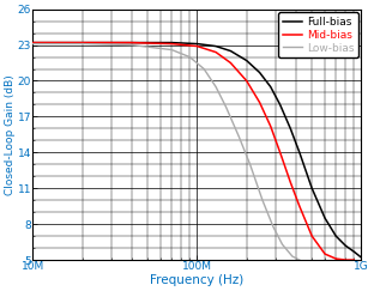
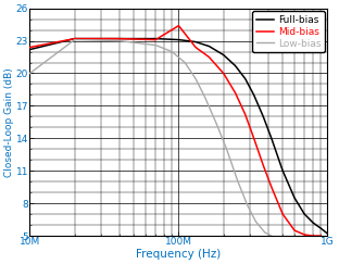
Full-bias/10M: 23.2 -> 22.2
Mid-bias/10M: 23.2 -> 22.4
Low-bias/10M: 23.1 -> 20.0
Mid-bias/100M: 22.9 -> 24.4
